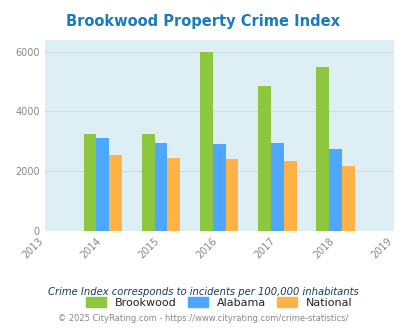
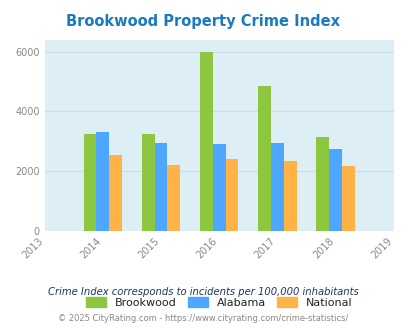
Alabama/2014: 3100 -> 3300
National/2015: 2450 -> 2200
Brookwood/2018: 5500 -> 3150
